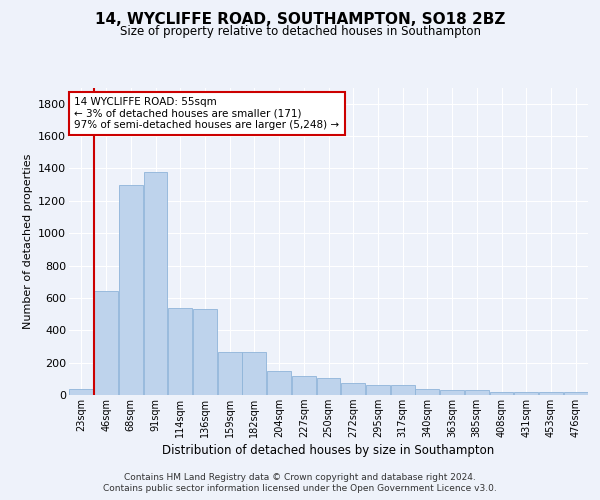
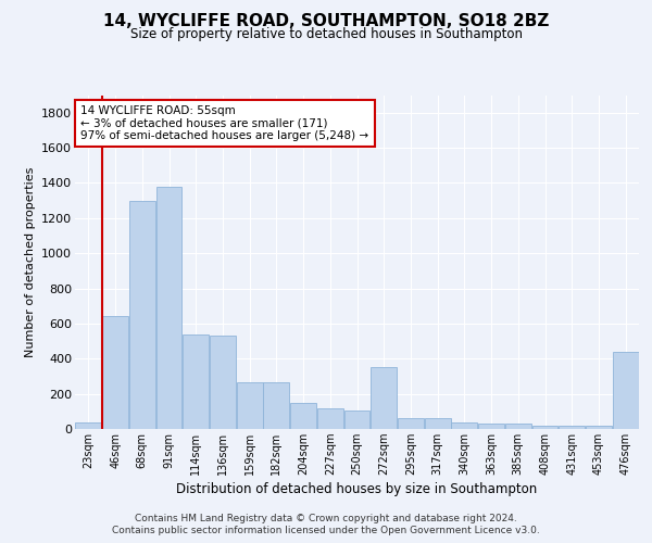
272sqm: 80 -> 350
476sqm: 20 -> 440
